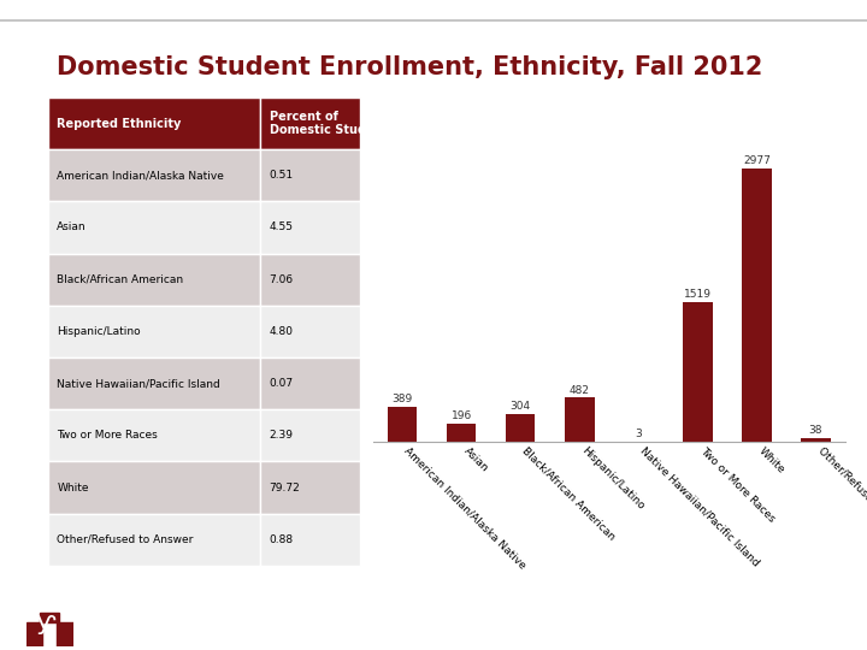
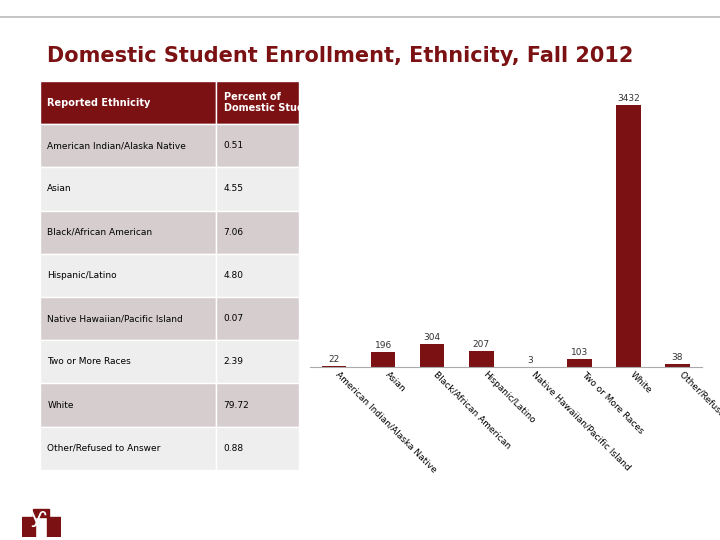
American Indian/Alaska Native: 389 -> 22
Hispanic/Latino: 482 -> 207
Two or More Races: 1519 -> 103
White: 2977 -> 3432
